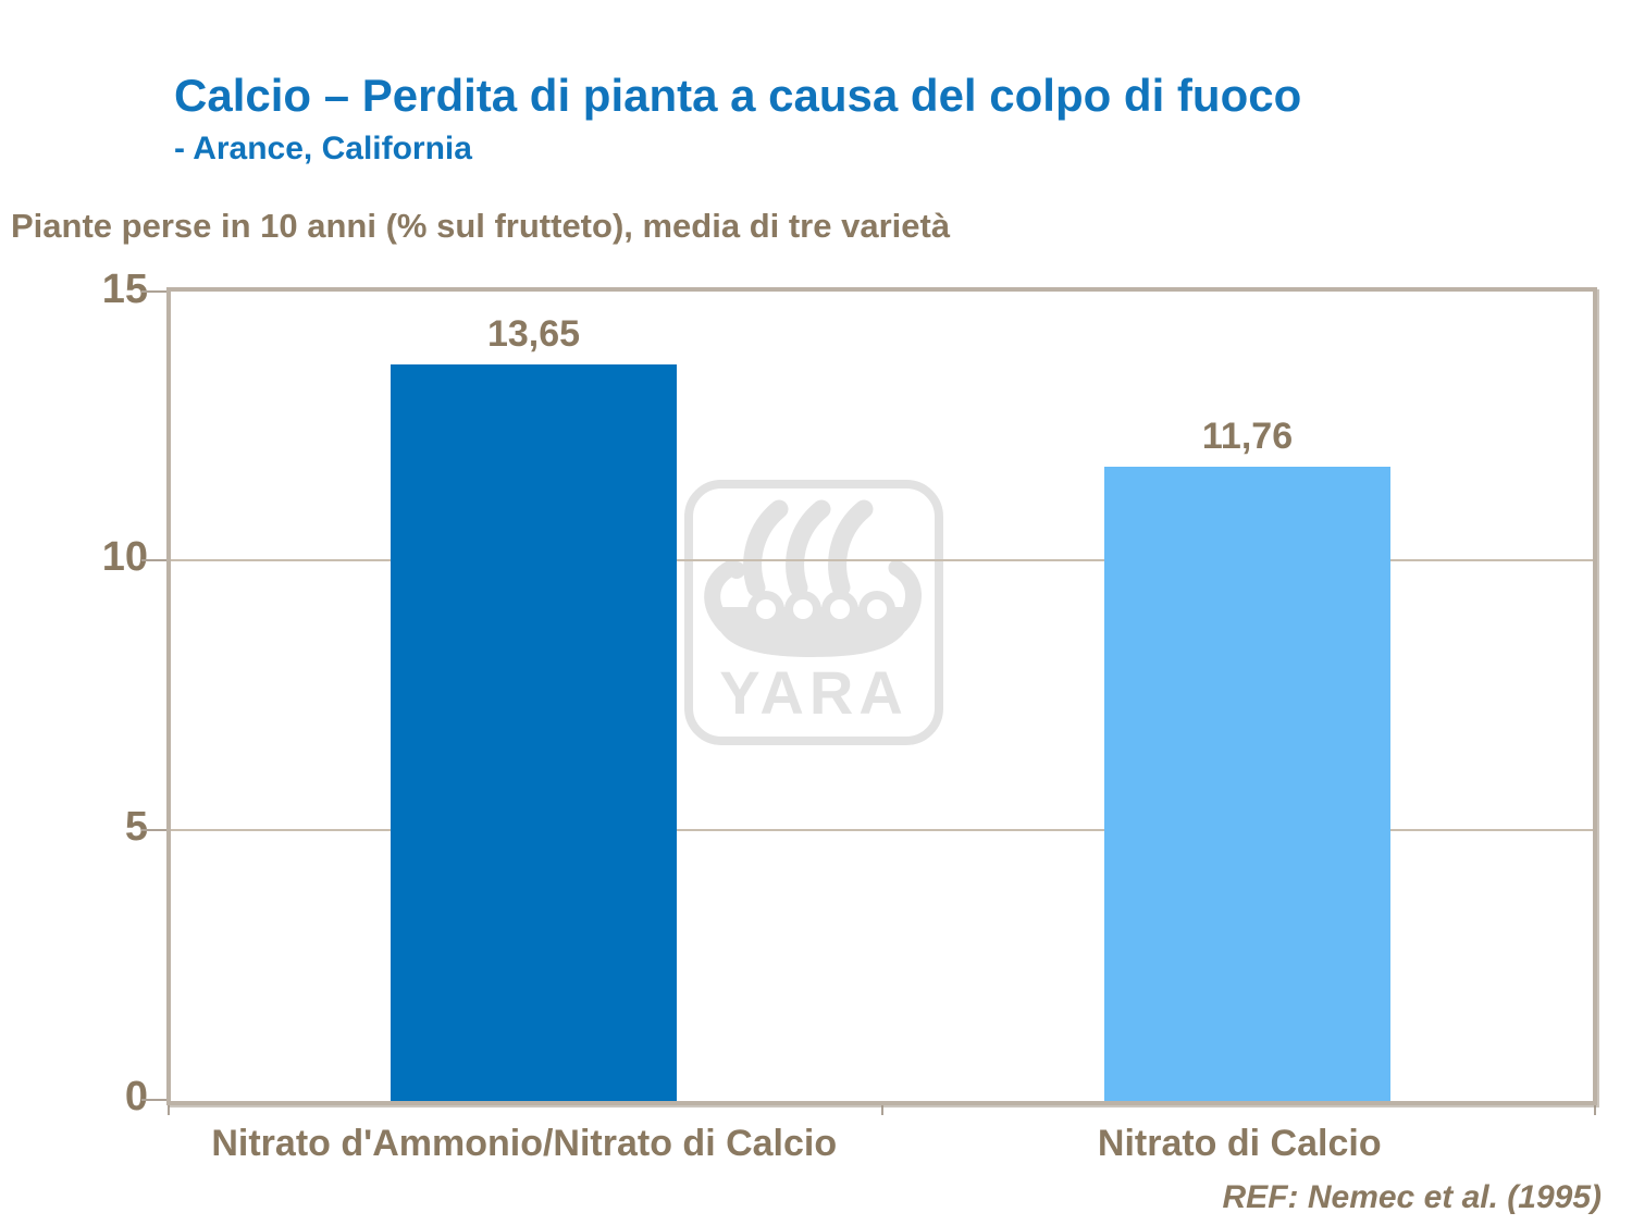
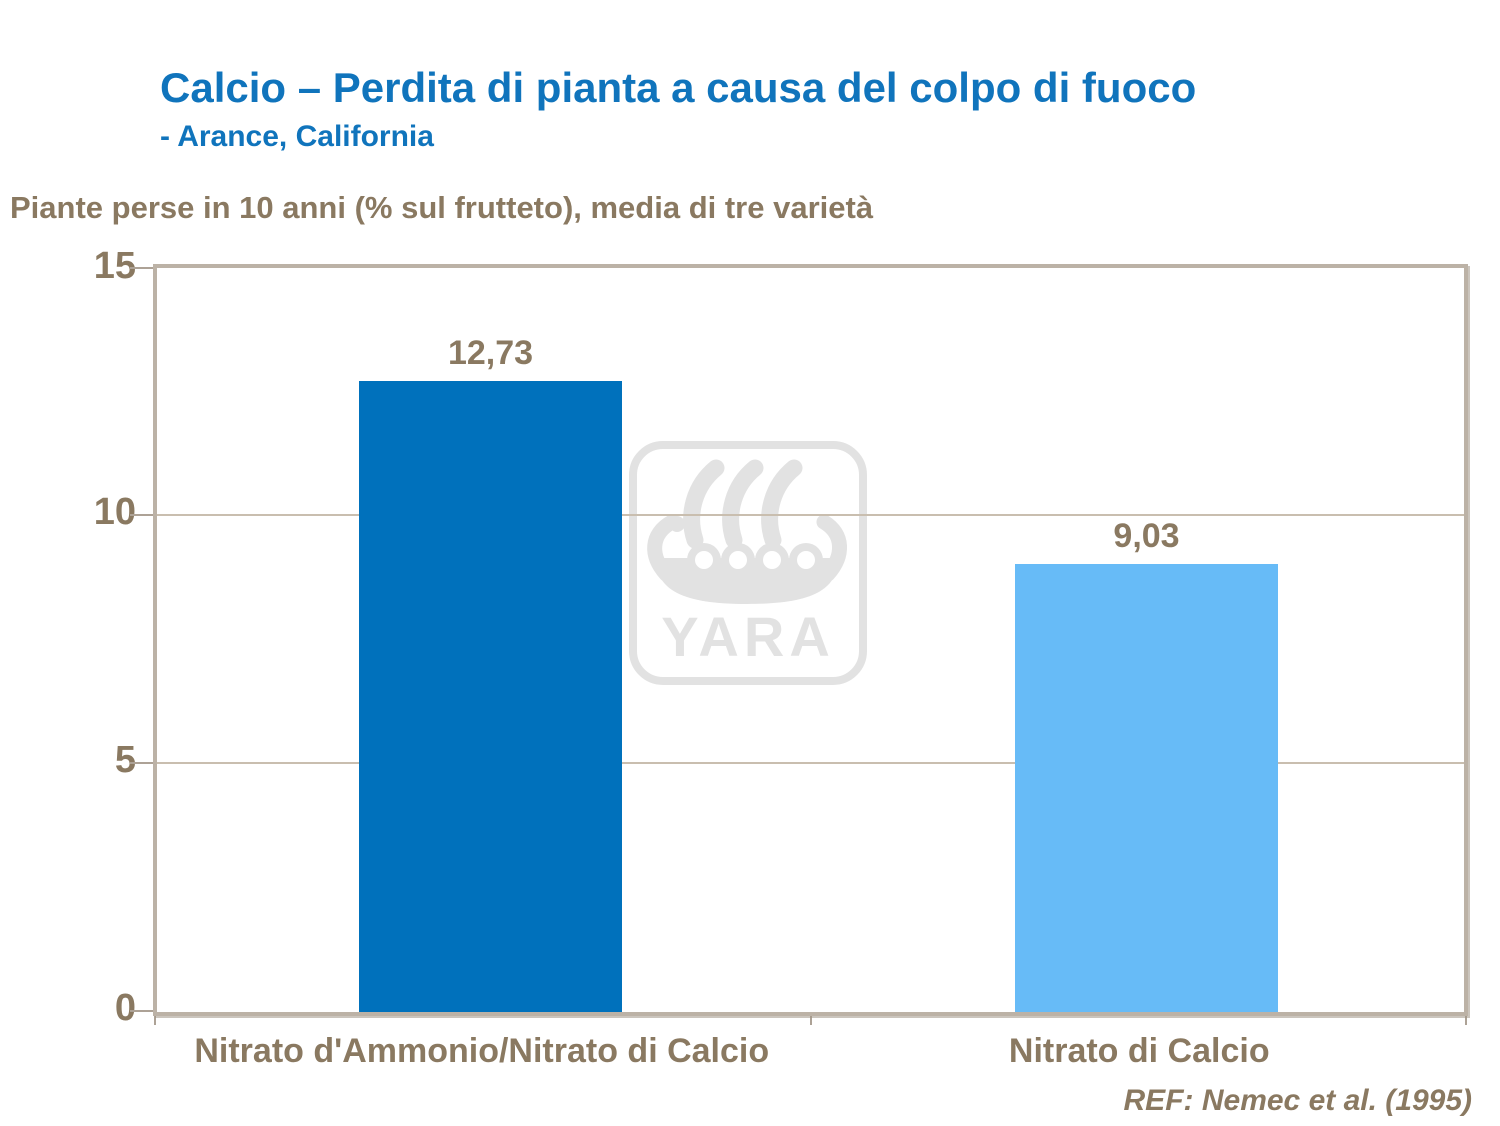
Nitrato d'Ammonio/Nitrato di Calcio: 13,65 -> 12,73
Nitrato di Calcio: 11,76 -> 9,03
